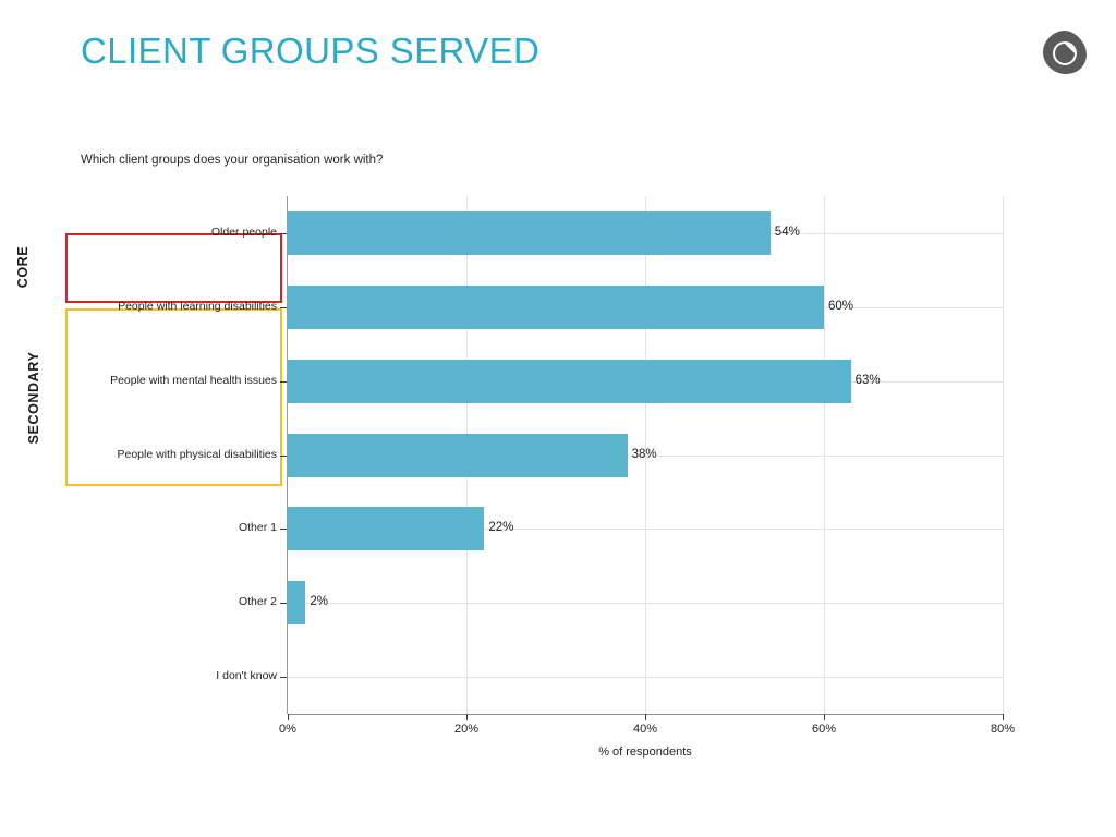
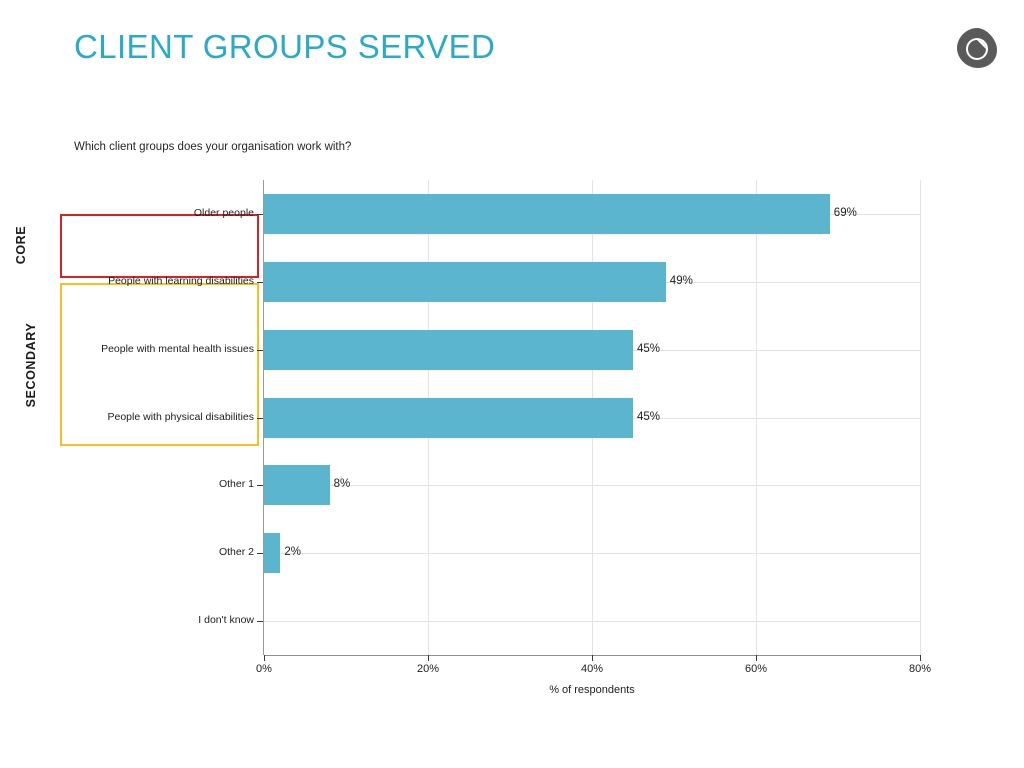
Older people: 54% -> 69%
People with learning disabilities: 60% -> 49%
People with mental health issues: 63% -> 45%
People with physical disabilities: 38% -> 45%
Other 1: 22% -> 8%
